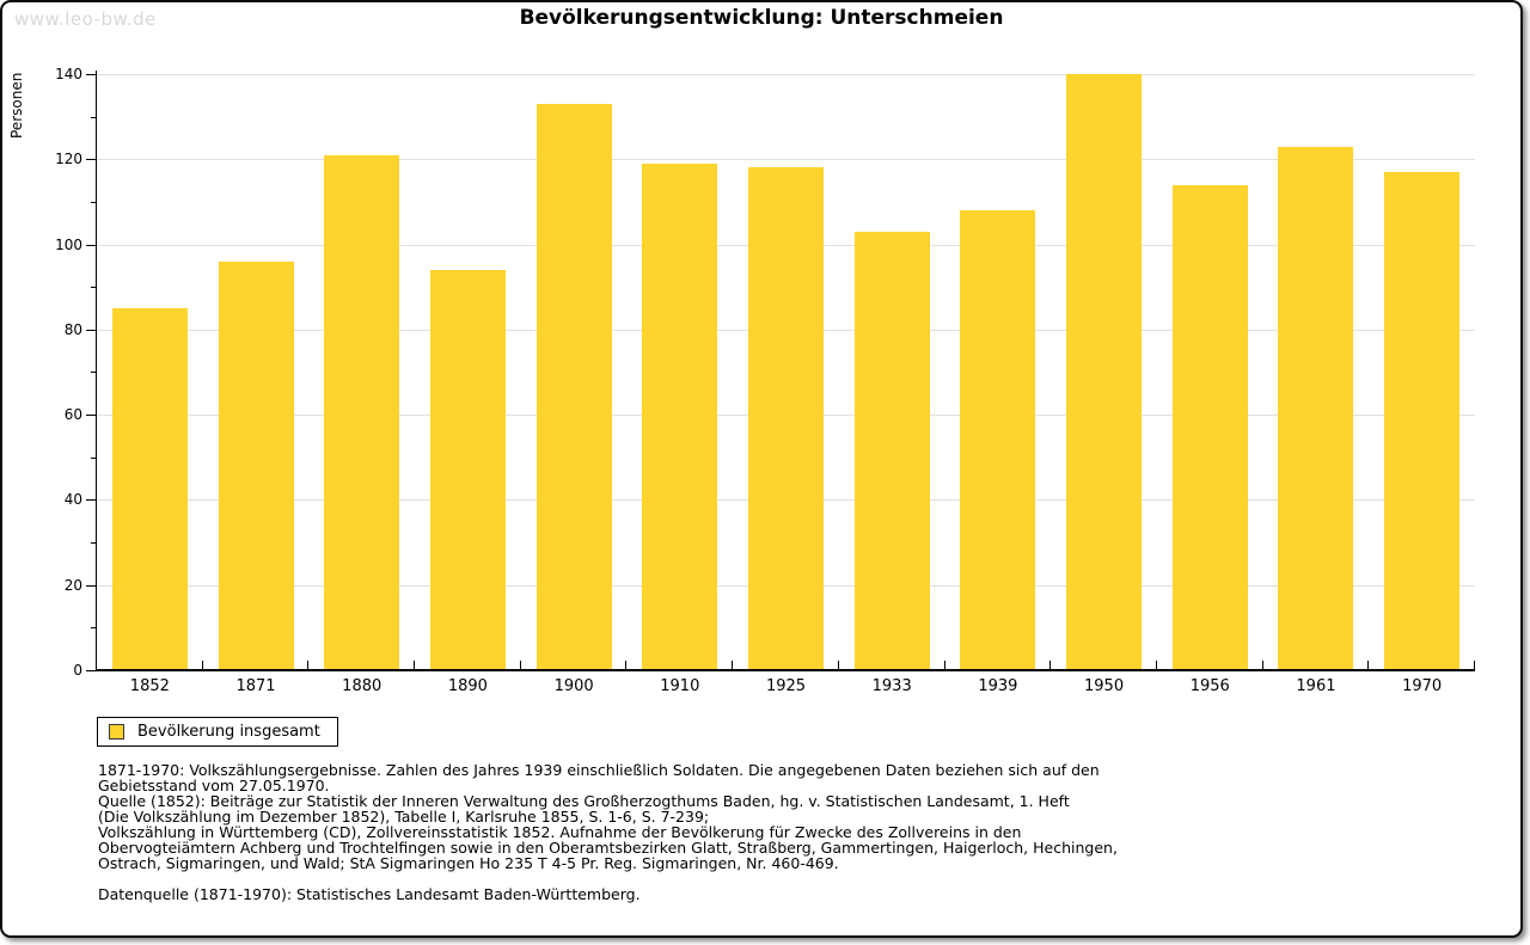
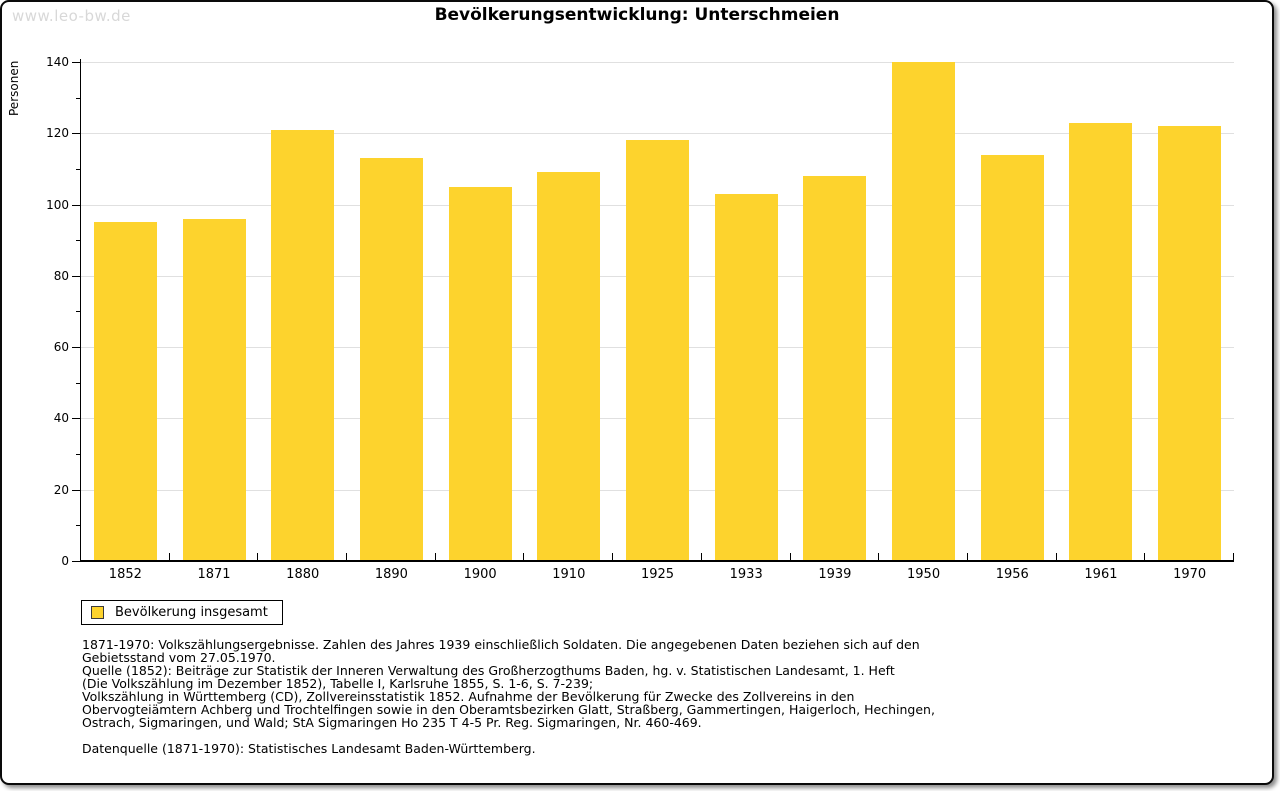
1852: 85 -> 95
1890: 94 -> 113
1900: 133 -> 105
1910: 119 -> 109
1970: 117 -> 122
